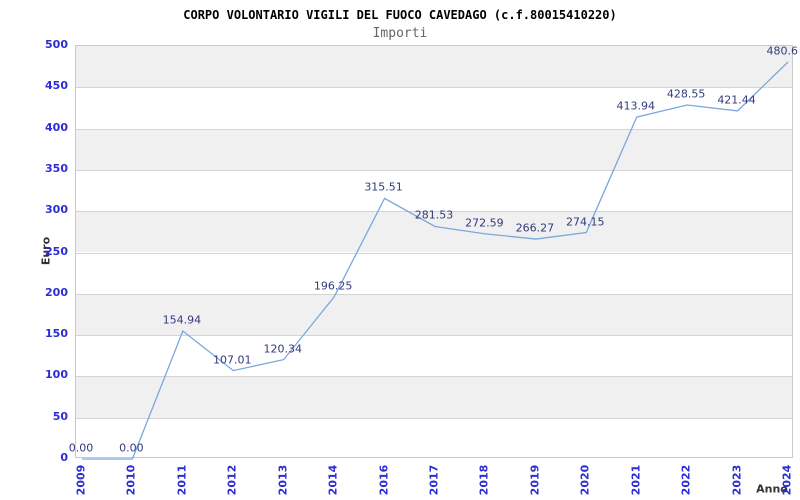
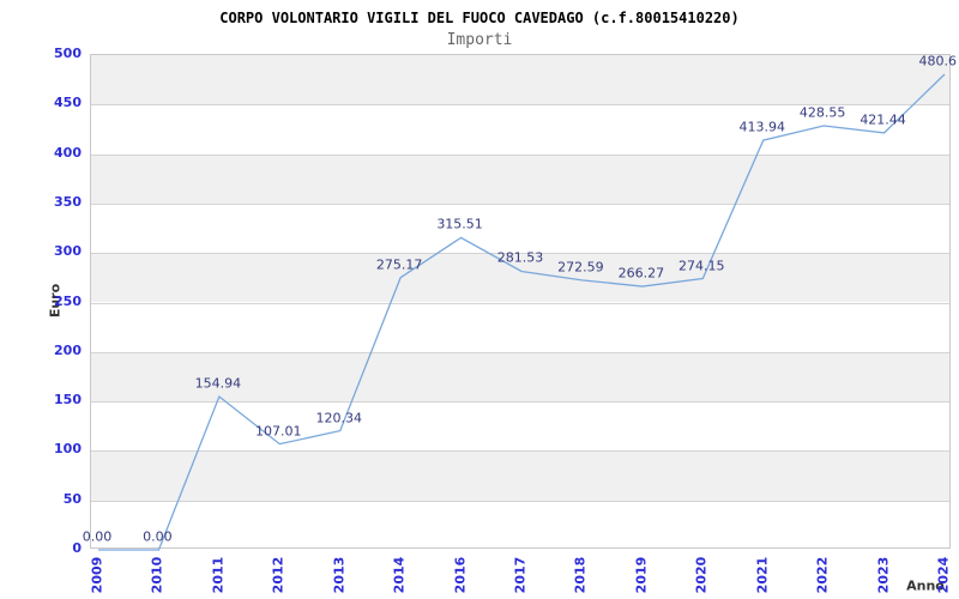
2014: 196.25 -> 275.17
